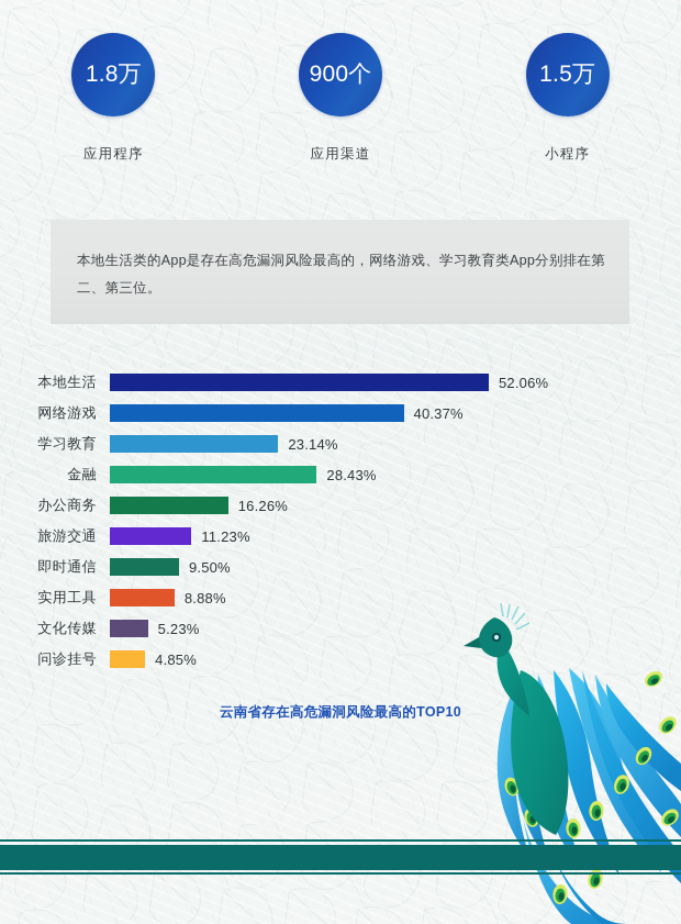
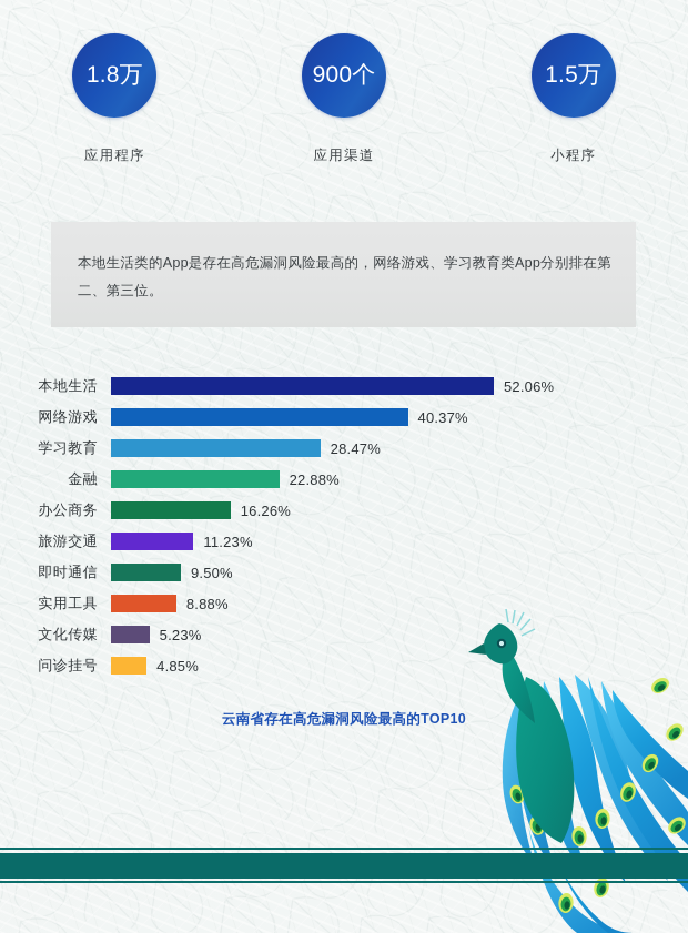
学习教育: 23.14% -> 28.47%
金融: 28.43% -> 22.88%
